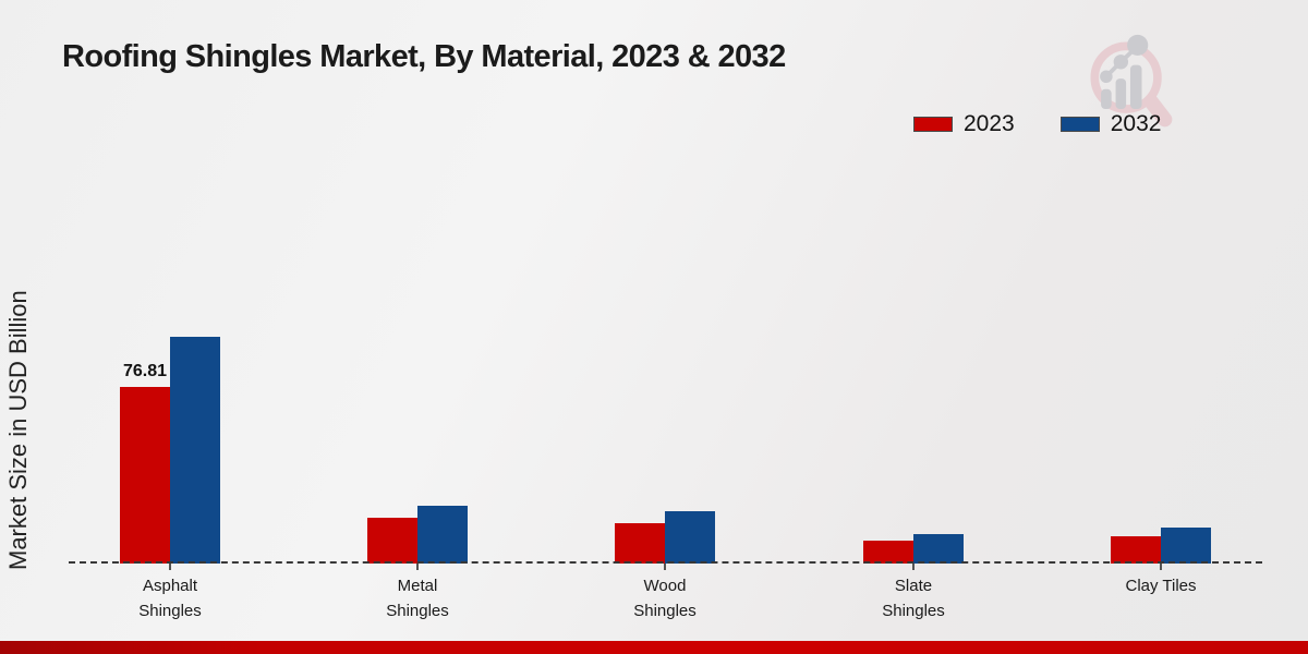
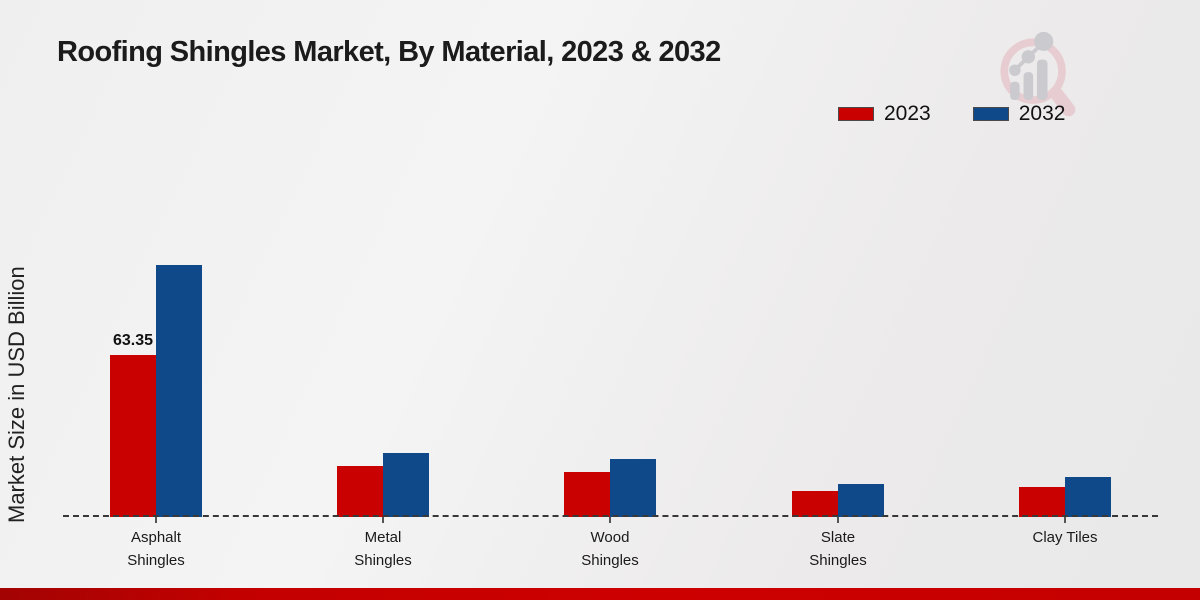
2023/Asphalt Shingles: 76.81 -> 63.35
